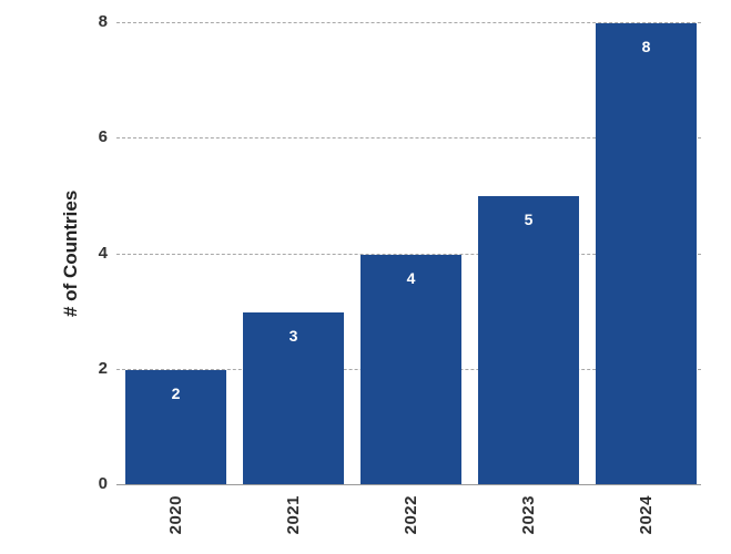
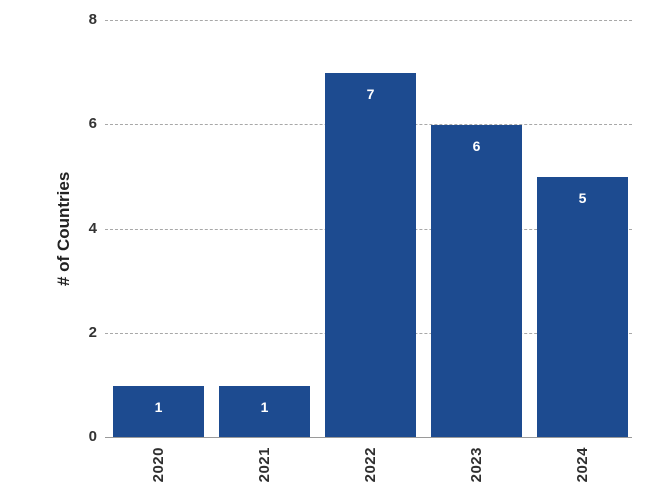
2020: 2 -> 1
2021: 3 -> 1
2022: 4 -> 7
2023: 5 -> 6
2024: 8 -> 5
